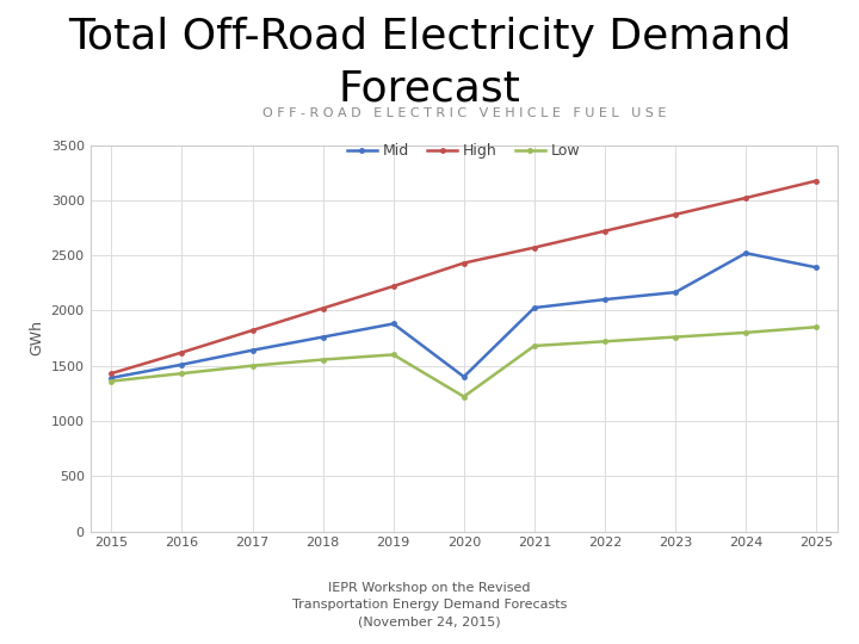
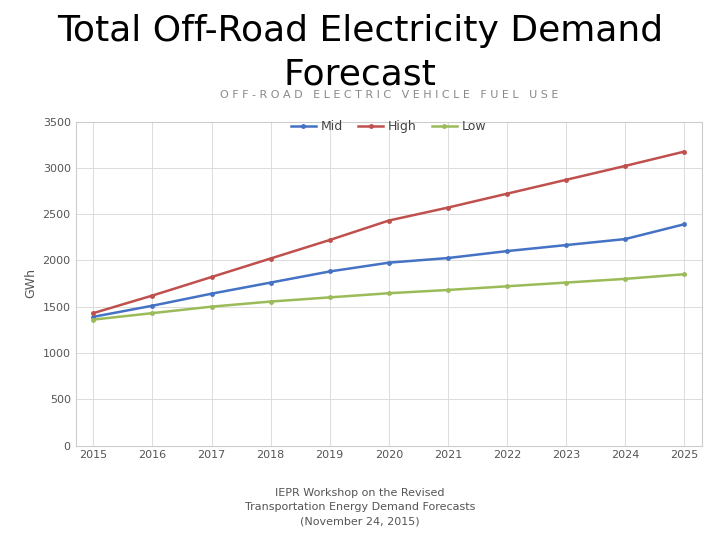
Mid/2020: 1400 -> 1980
Low/2020: 1220 -> 1640
Mid/2024: 2520 -> 2230
